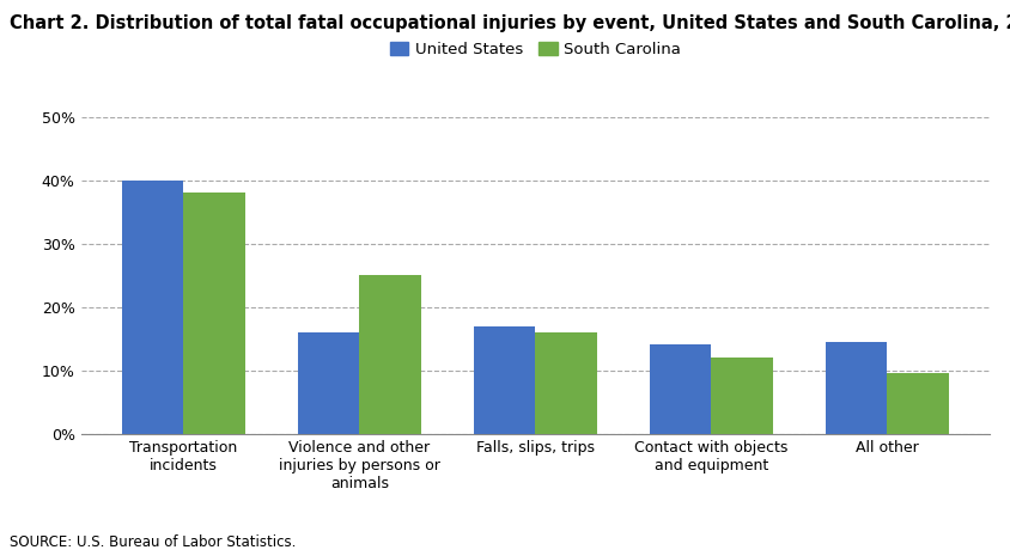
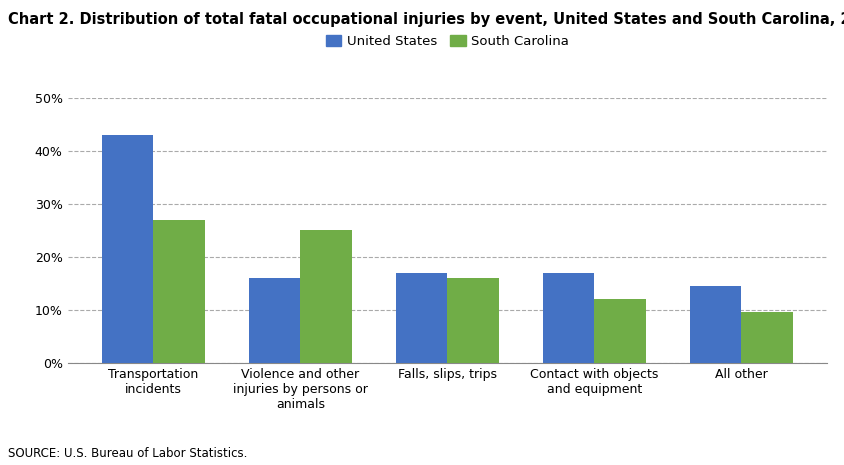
United States/Transportation incidents: 40.0% -> 43.0%
South Carolina/Transportation incidents: 38.0% -> 27.0%
United States/Contact with objects and equipment: 14.0% -> 17.0%
